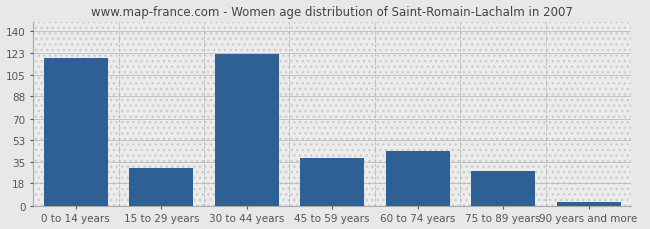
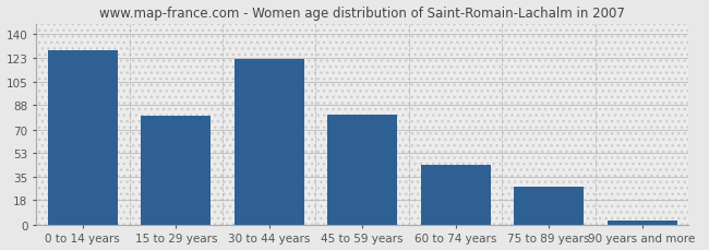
0 to 14 years: 119 -> 128
15 to 29 years: 30 -> 80
45 to 59 years: 38 -> 81
